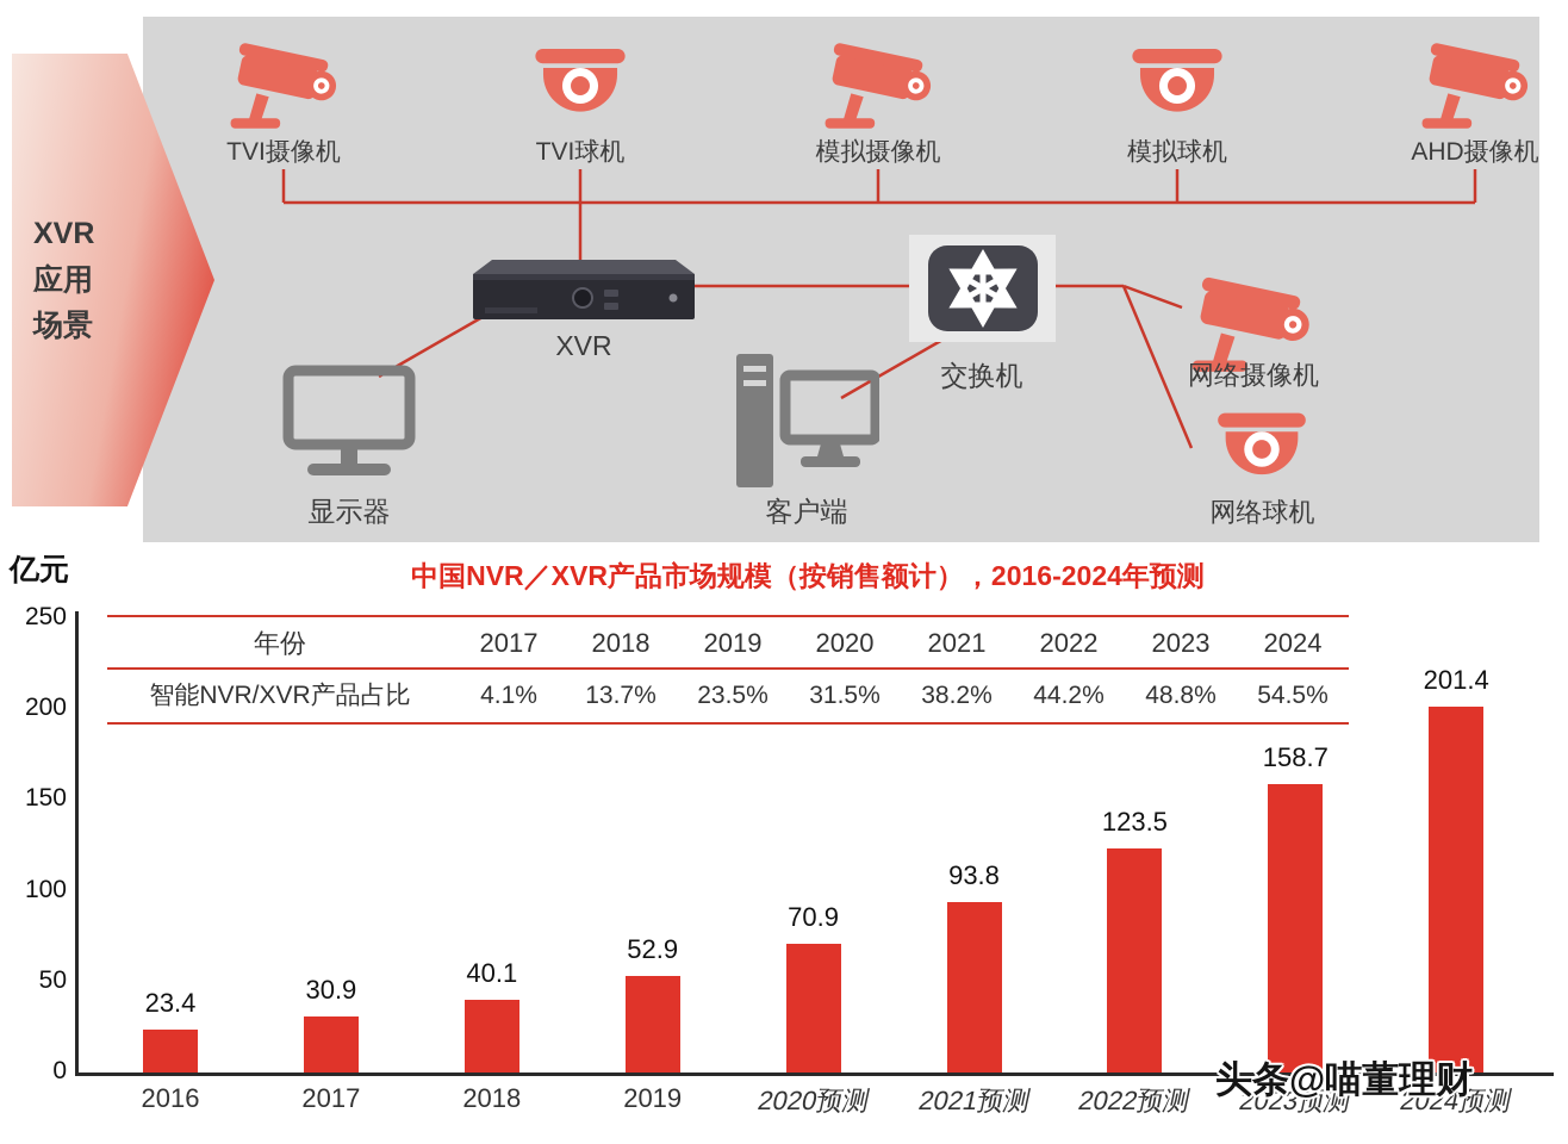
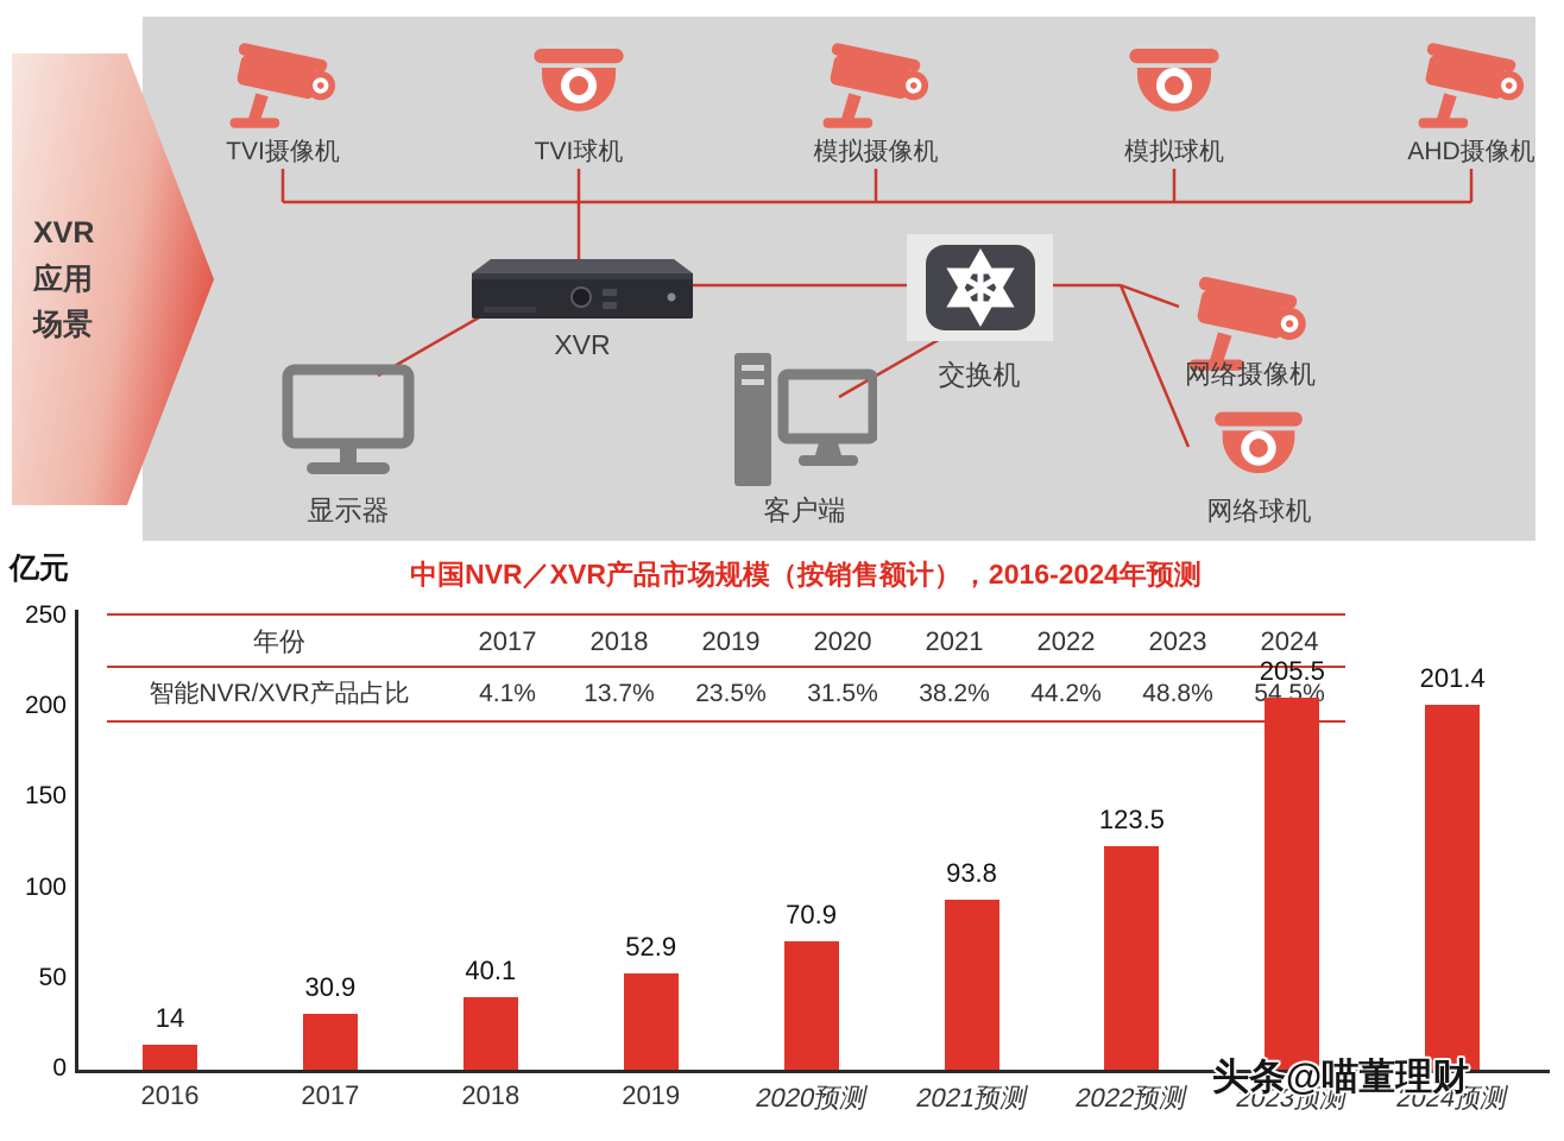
2016: 23.4 -> 14
2023预测: 158.7 -> 205.5
